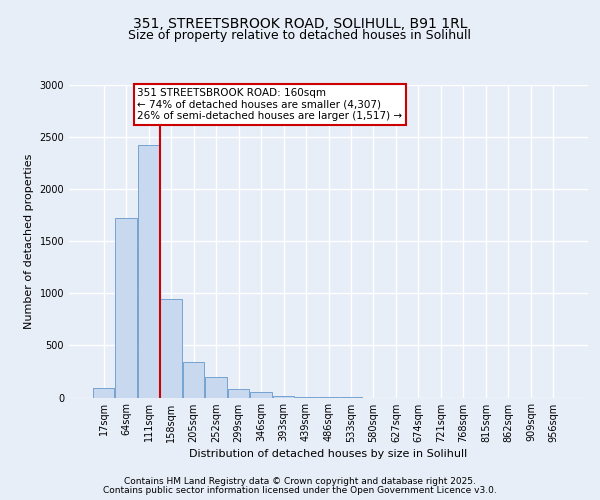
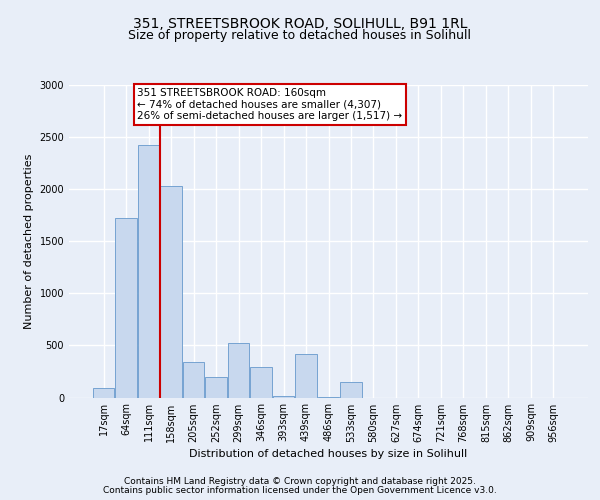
158sqm: 950 -> 2030
299sqm: 80 -> 520
346sqm: 50 -> 290
439sqm: 0 -> 420
533sqm: 0 -> 150
